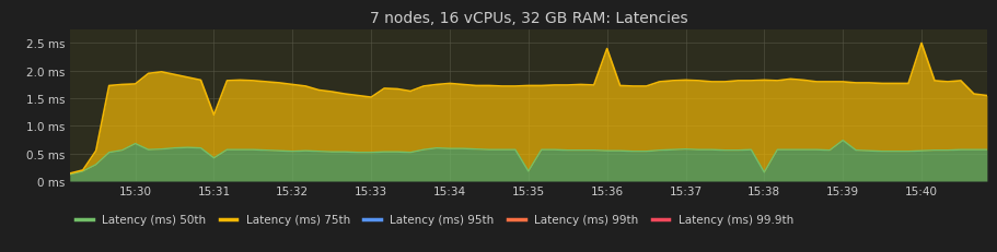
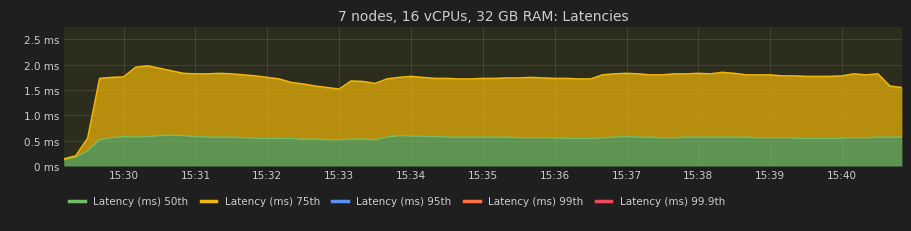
Latency (ms) 50th/15:30: 0.68 ms -> 0.58 ms
Latency (ms) 50th/15:31: 0.42 ms -> 0.58 ms
Latency (ms) 75th/15:31: 1.20 ms -> 1.82 ms
Latency (ms) 50th/15:35: 0.18 ms -> 0.57 ms
Latency (ms) 75th/15:36: 2.40 ms -> 1.73 ms
Latency (ms) 50th/15:38: 0.16 ms -> 0.57 ms
Latency (ms) 50th/15:39: 0.74 ms -> 0.56 ms
Latency (ms) 75th/15:40: 2.50 ms -> 1.78 ms
